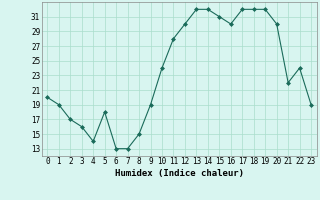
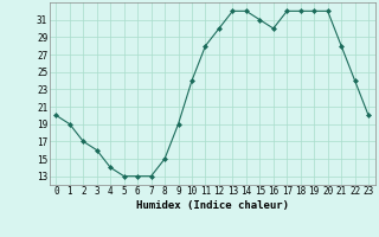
5: 18 -> 13
20: 30 -> 32
21: 22 -> 28
23: 19 -> 20
